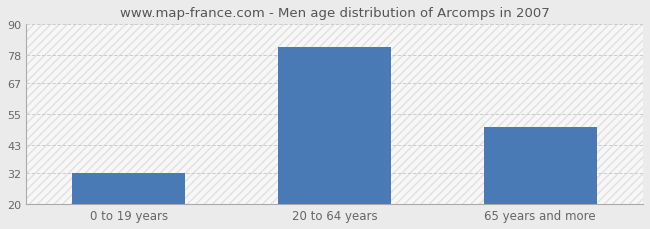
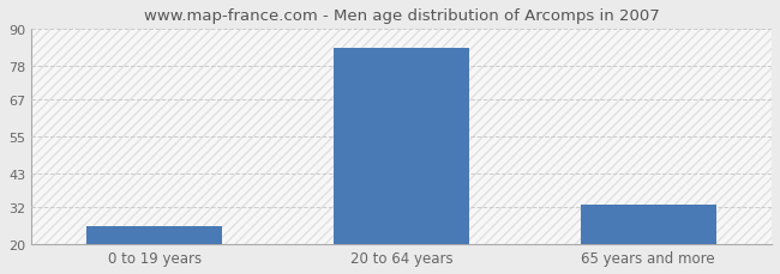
0 to 19 years: 32 -> 26
20 to 64 years: 81 -> 84
65 years and more: 50 -> 33
